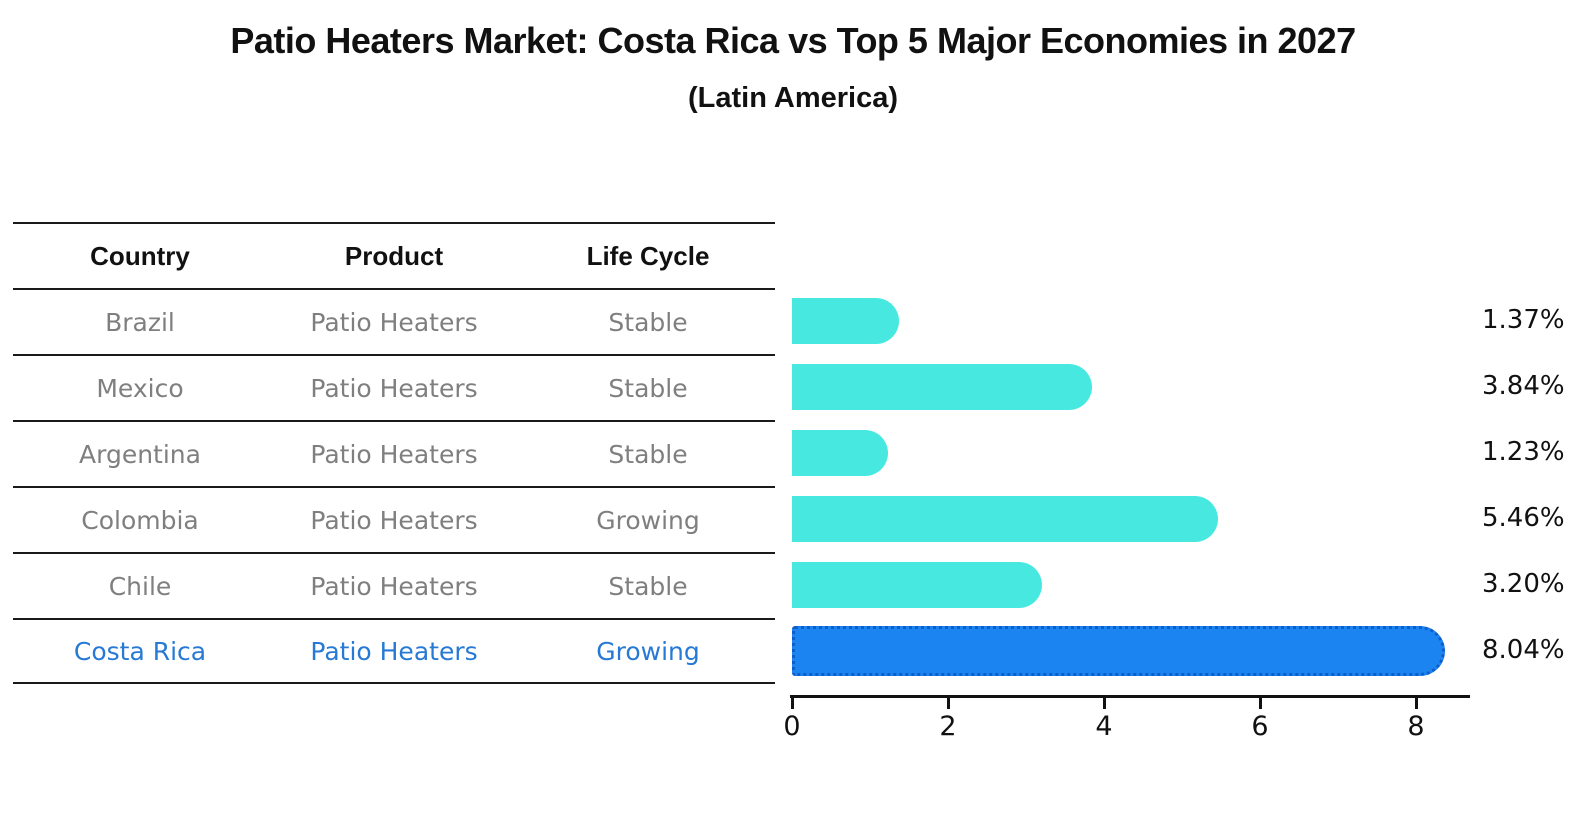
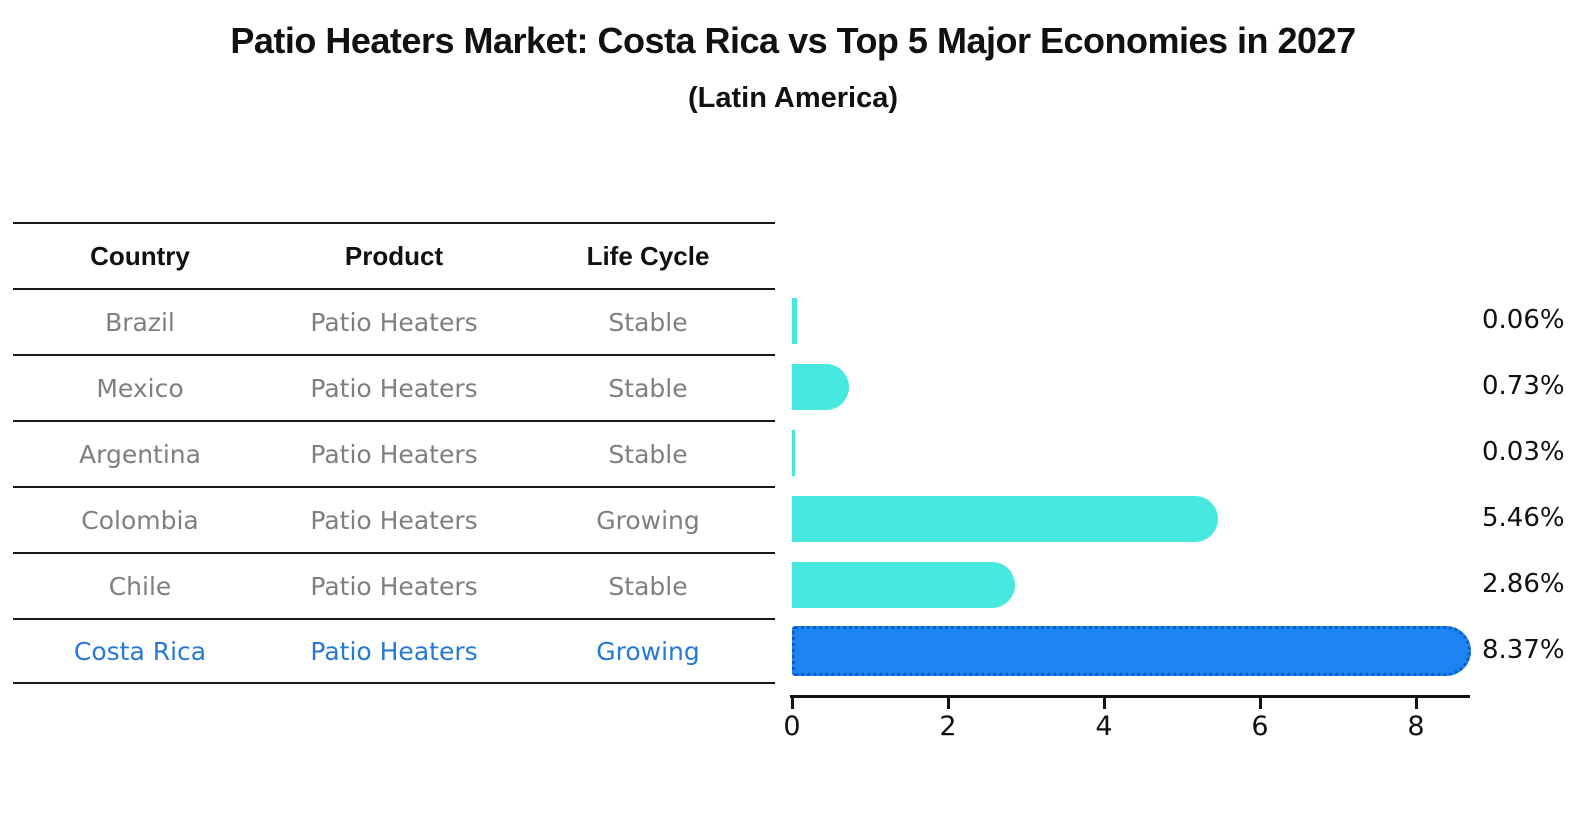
Brazil: 1.37% -> 0.06%
Mexico: 3.84% -> 0.73%
Argentina: 1.23% -> 0.03%
Chile: 3.20% -> 2.86%
Costa Rica: 8.04% -> 8.37%
